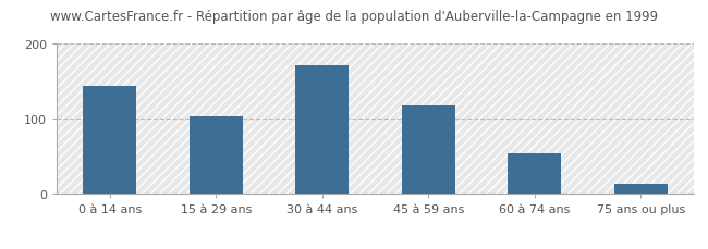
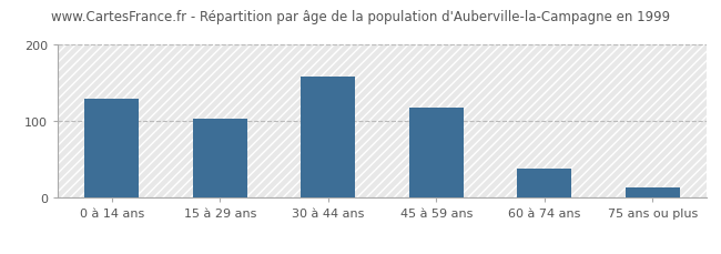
0 à 14 ans: 144 -> 130
30 à 44 ans: 172 -> 158
60 à 74 ans: 54 -> 38
